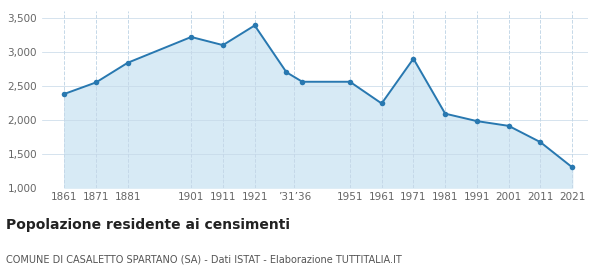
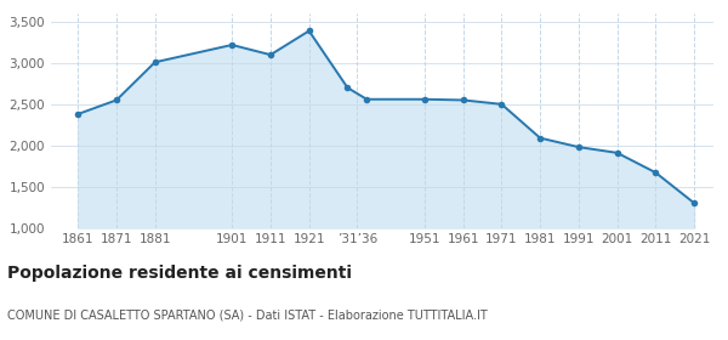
1881: 2,840 -> 3,010
1961: 2,240 -> 2,550
1971: 2,900 -> 2,500
